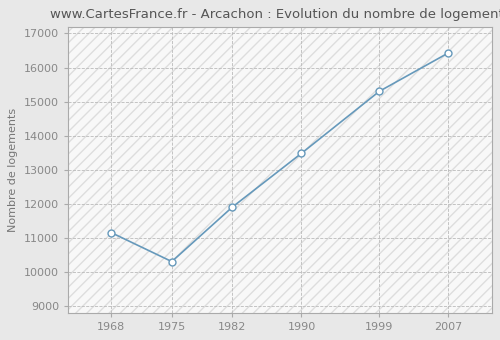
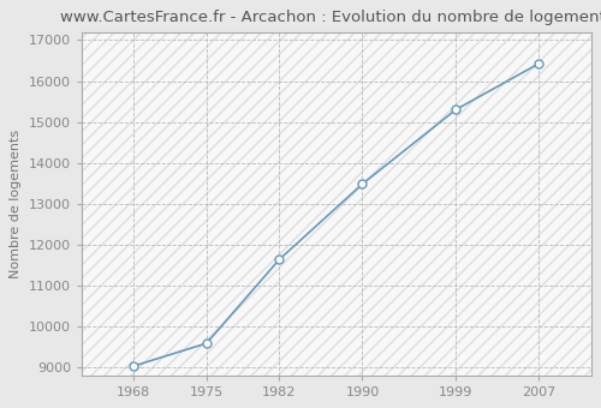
1968: 11150 -> 9020
1975: 10300 -> 9580
1982: 11900 -> 11630
